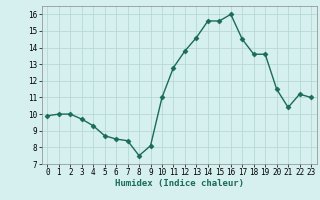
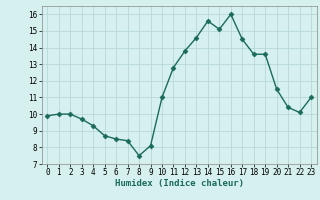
15: 15.6 -> 15.1
22: 11.2 -> 10.1
